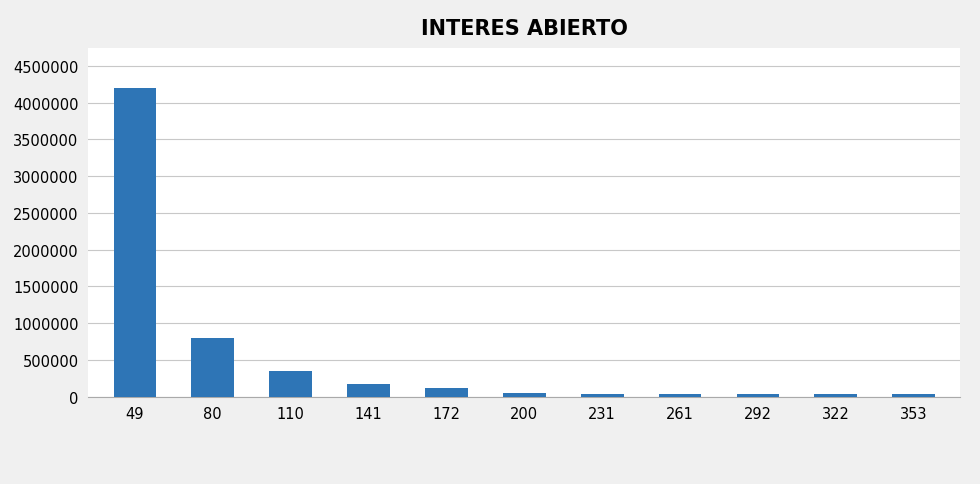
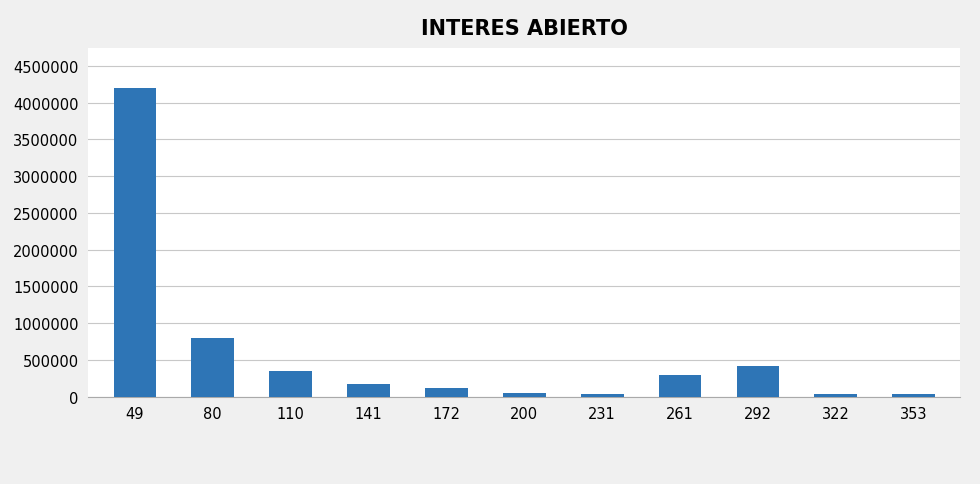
261: 40000 -> 300000
292: 30000 -> 420000
